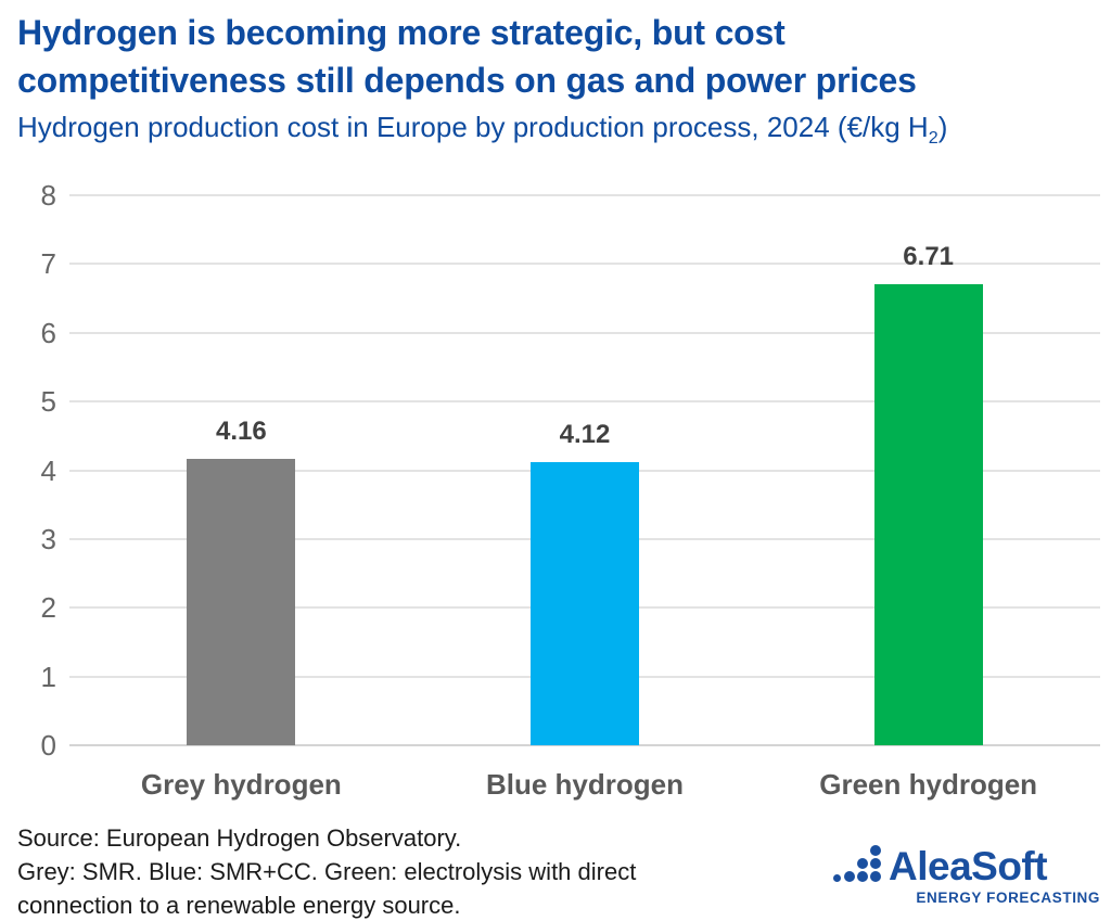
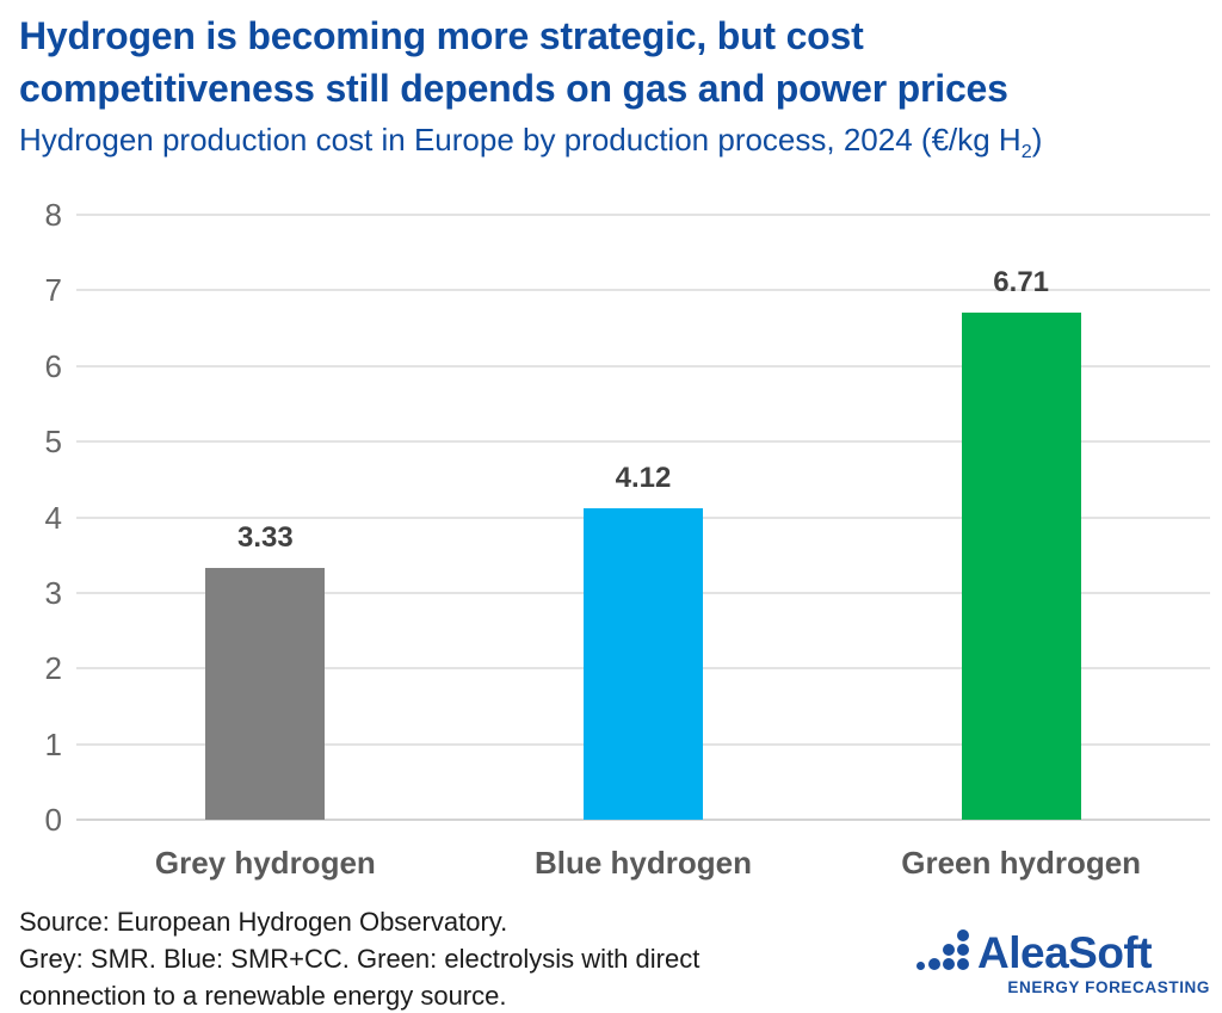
Grey hydrogen: 4.16 -> 3.33
